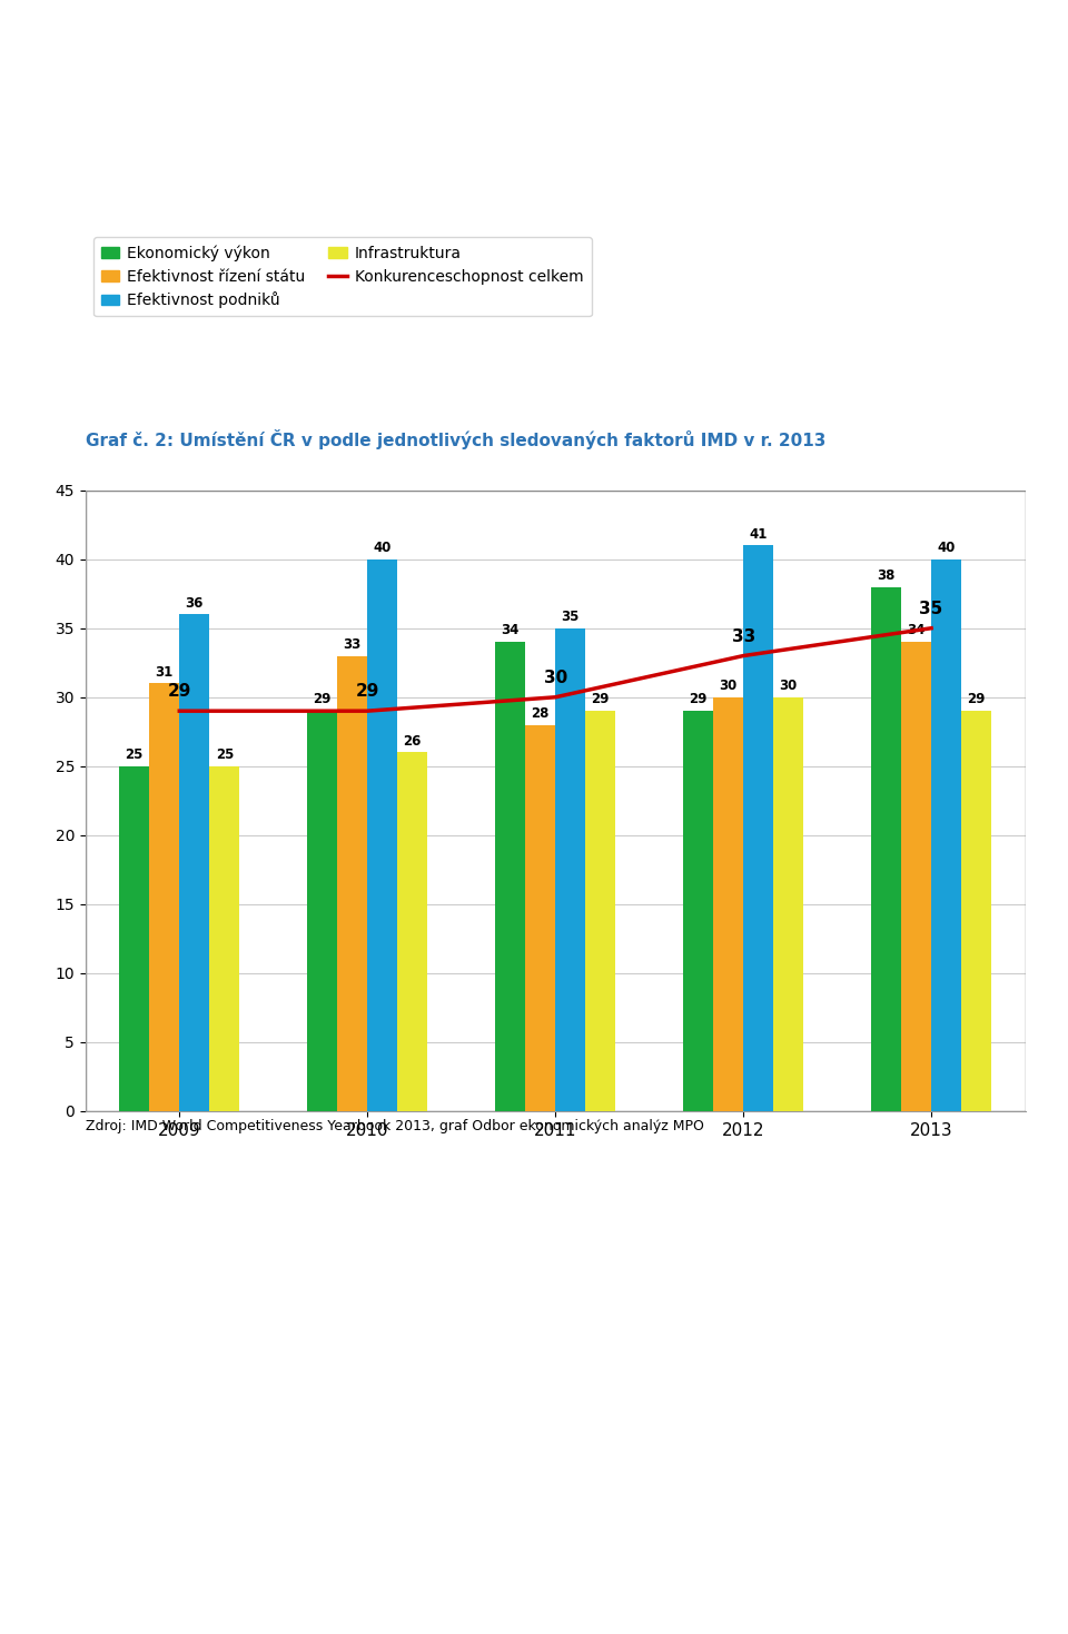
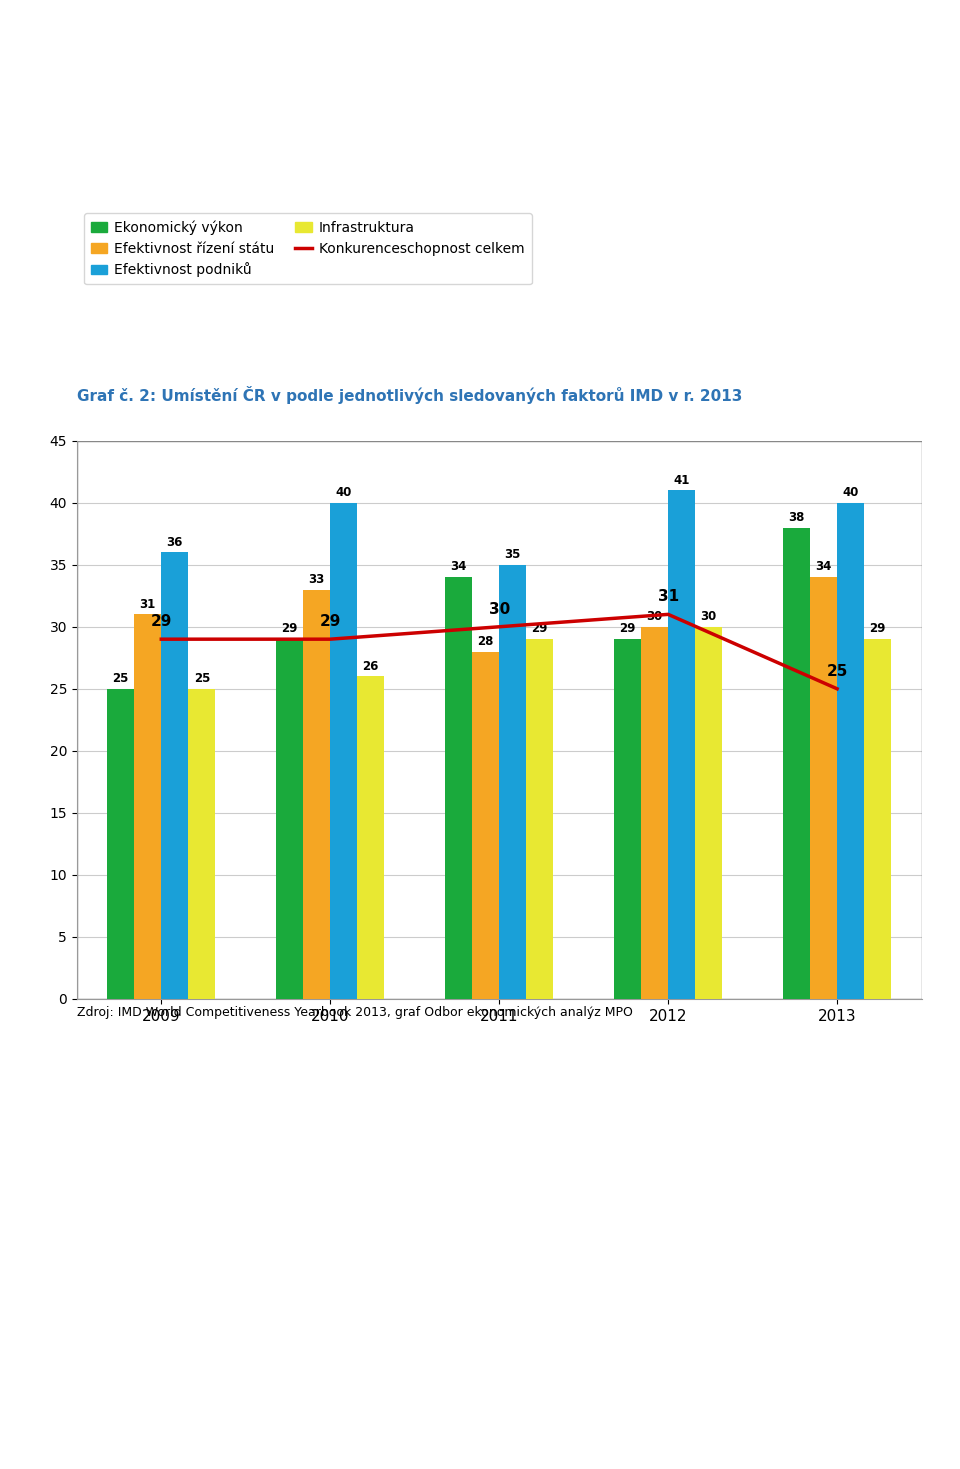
Konkurenceschopnost celkem/2012: 33 -> 31
Konkurenceschopnost celkem/2013: 35 -> 25
